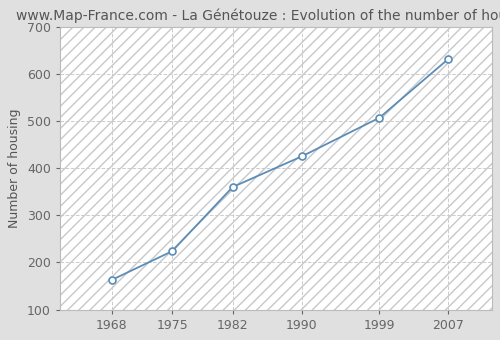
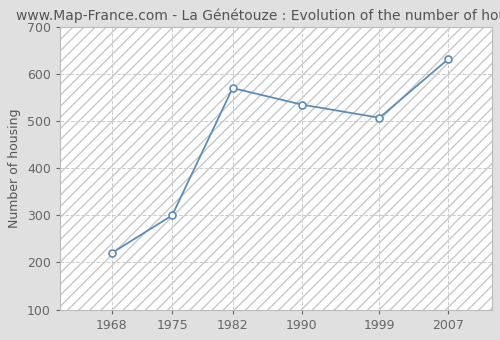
1968: 163 -> 220
1975: 224 -> 300
1982: 360 -> 570
1990: 425 -> 535
